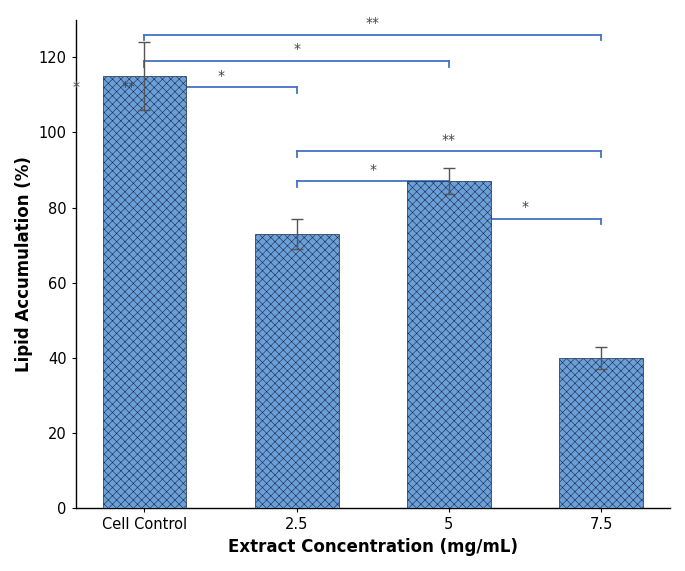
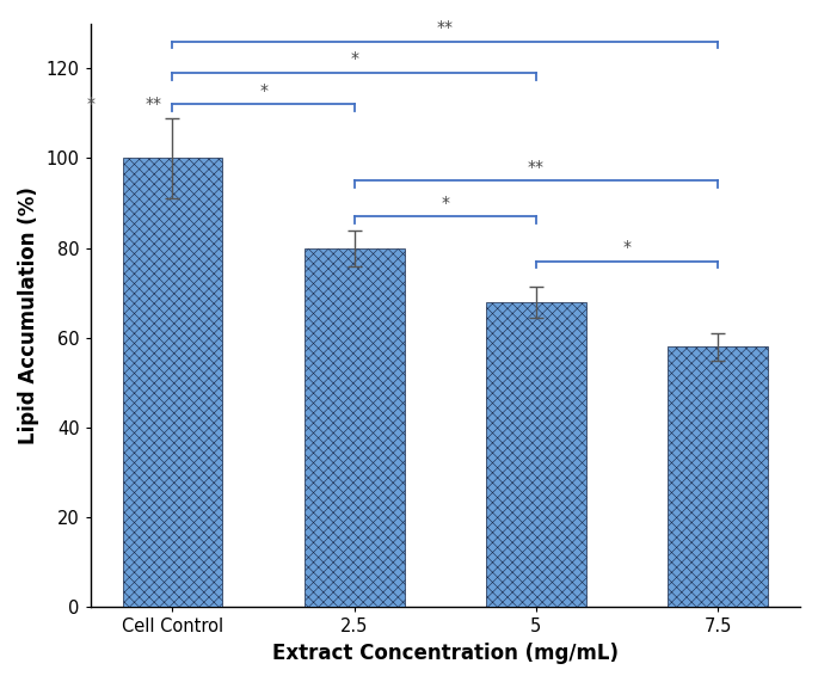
Cell Control: 115 -> 100
2.5: 73 -> 80
5: 87 -> 68
7.5: 40 -> 58
